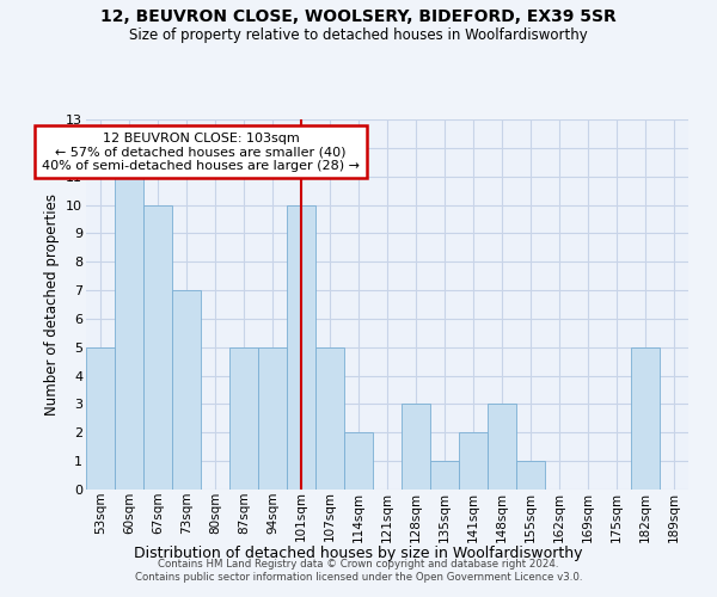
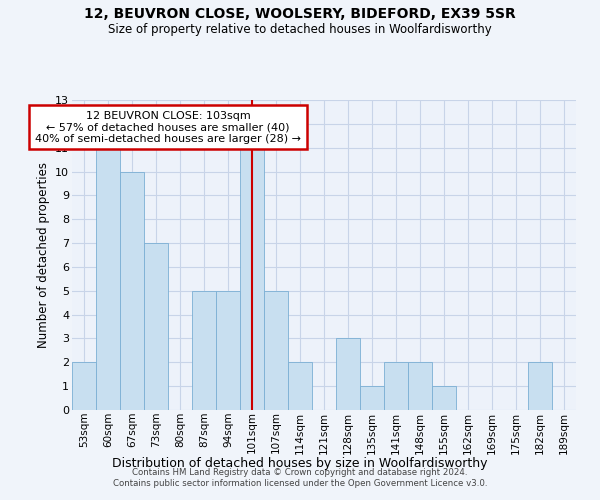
53sqm: 5 -> 2
101sqm: 10 -> 11
148sqm: 3 -> 2
182sqm: 5 -> 2
